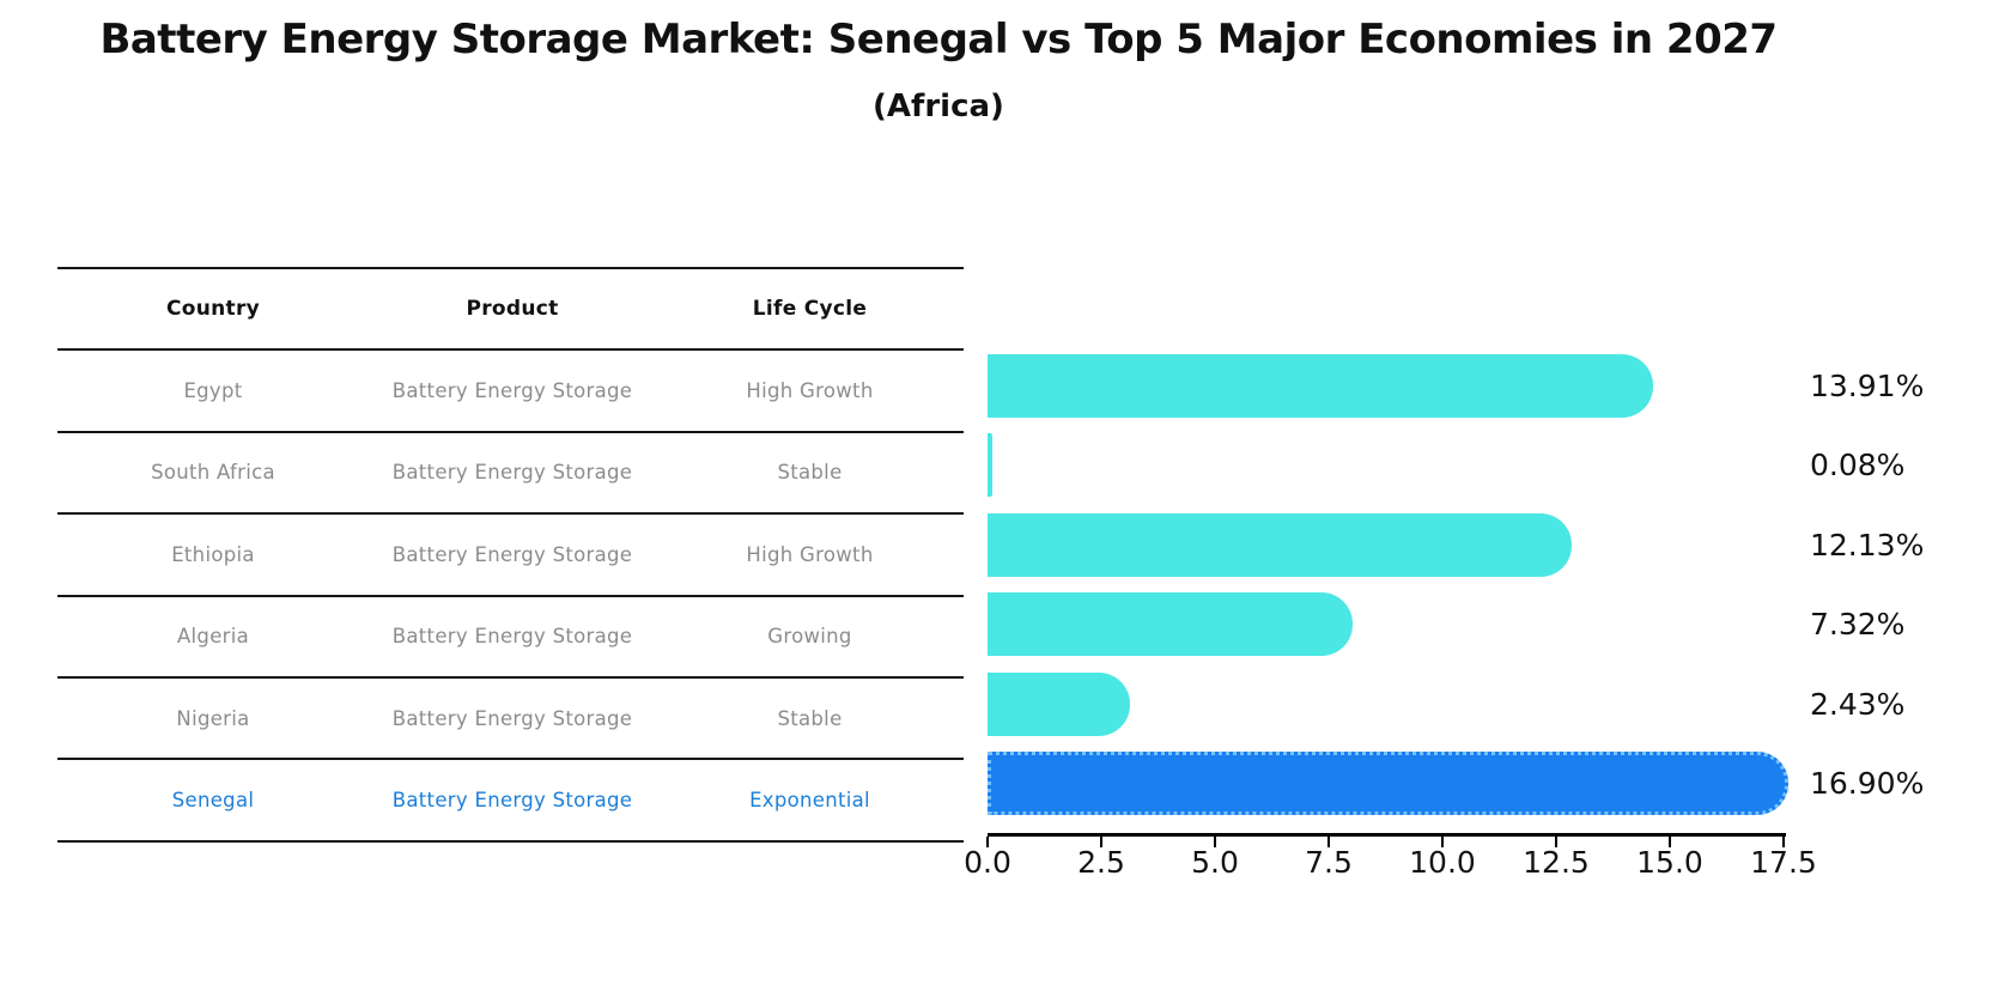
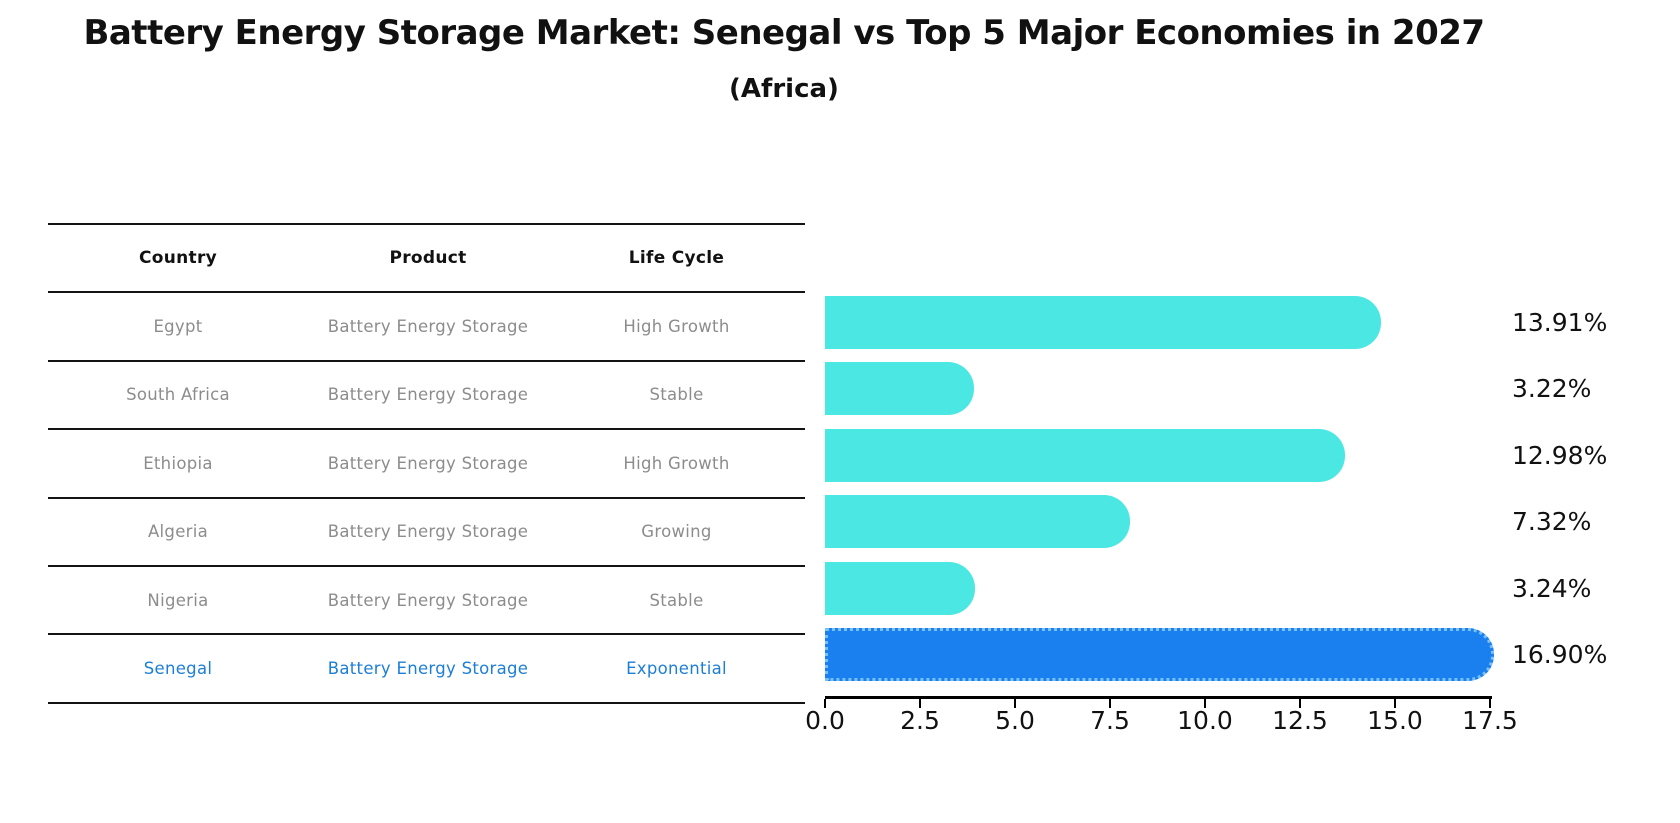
South Africa: 0.08% -> 3.22%
Ethiopia: 12.13% -> 12.98%
Nigeria: 2.43% -> 3.24%
